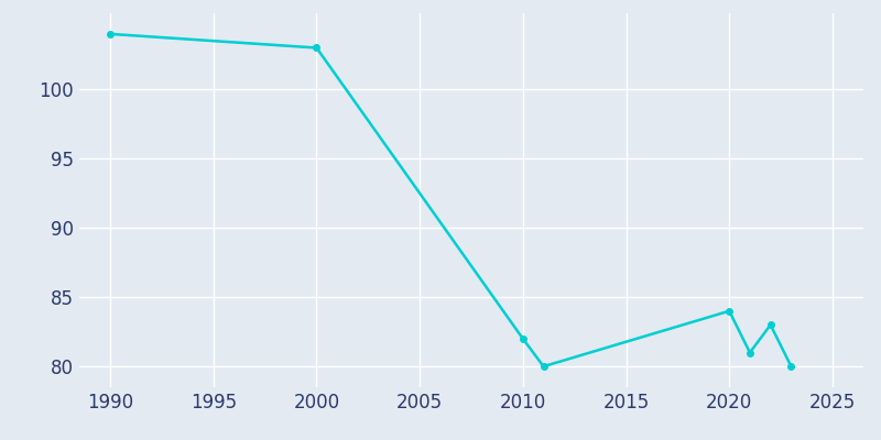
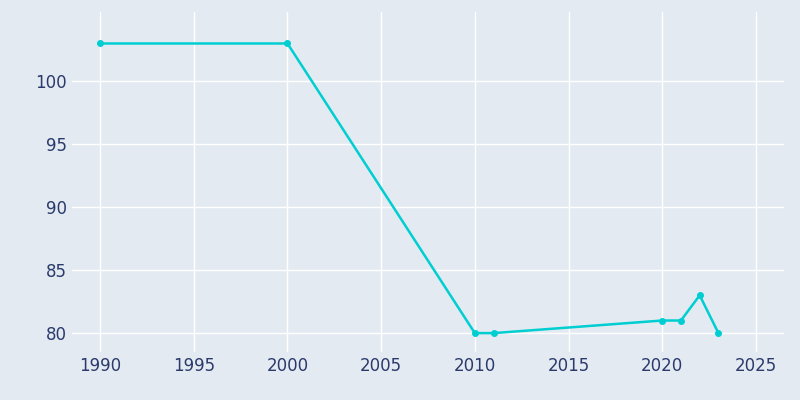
1990: 104 -> 103
2010: 82 -> 80
2020: 84 -> 81
